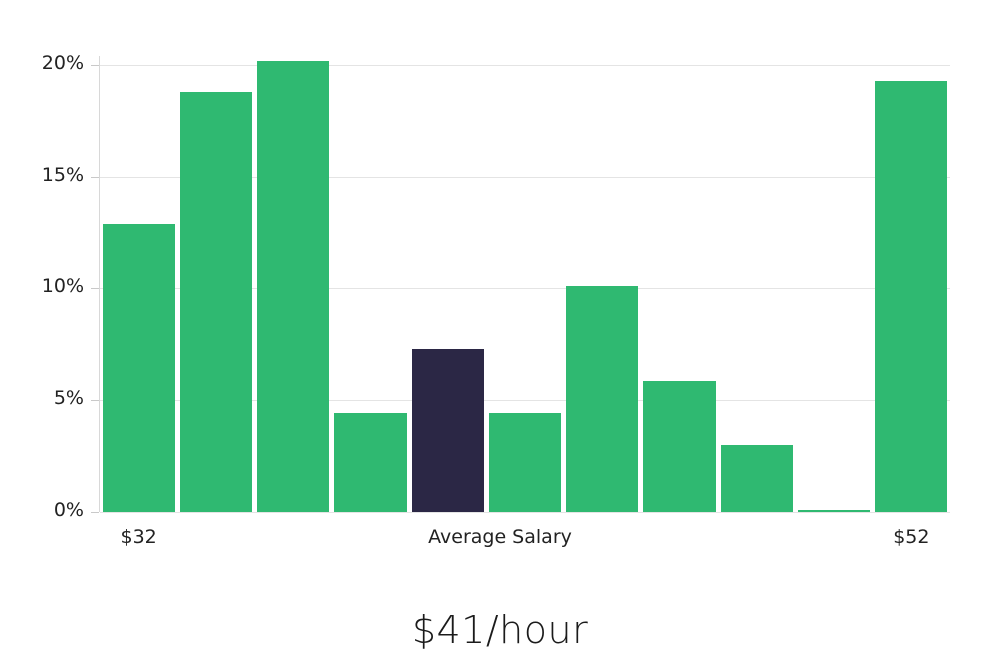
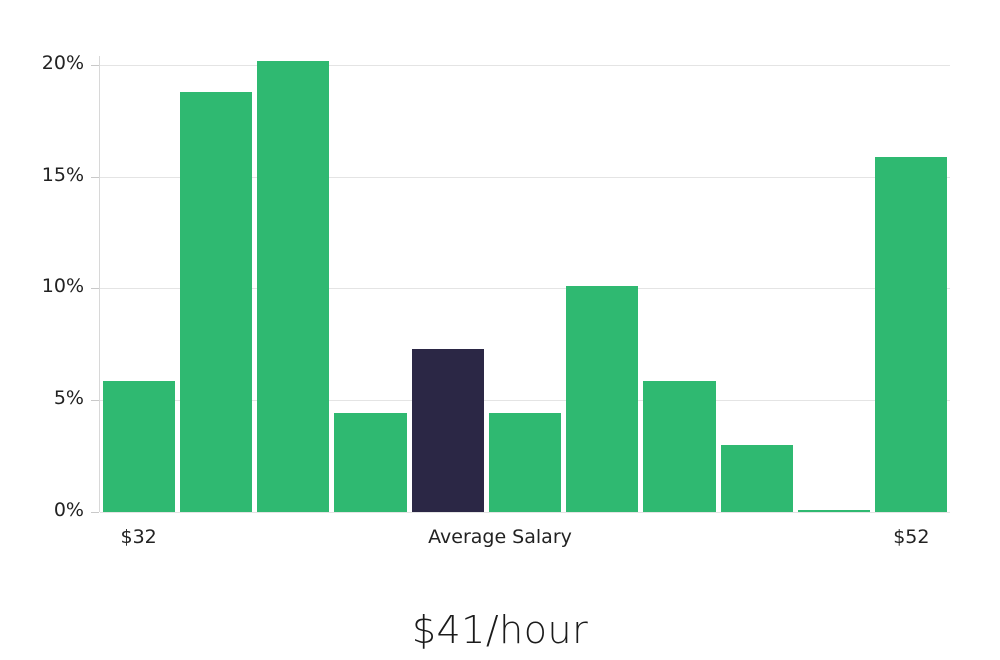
$32: 12.9% -> 5.9%
$52: 19.3% -> 15.9%
